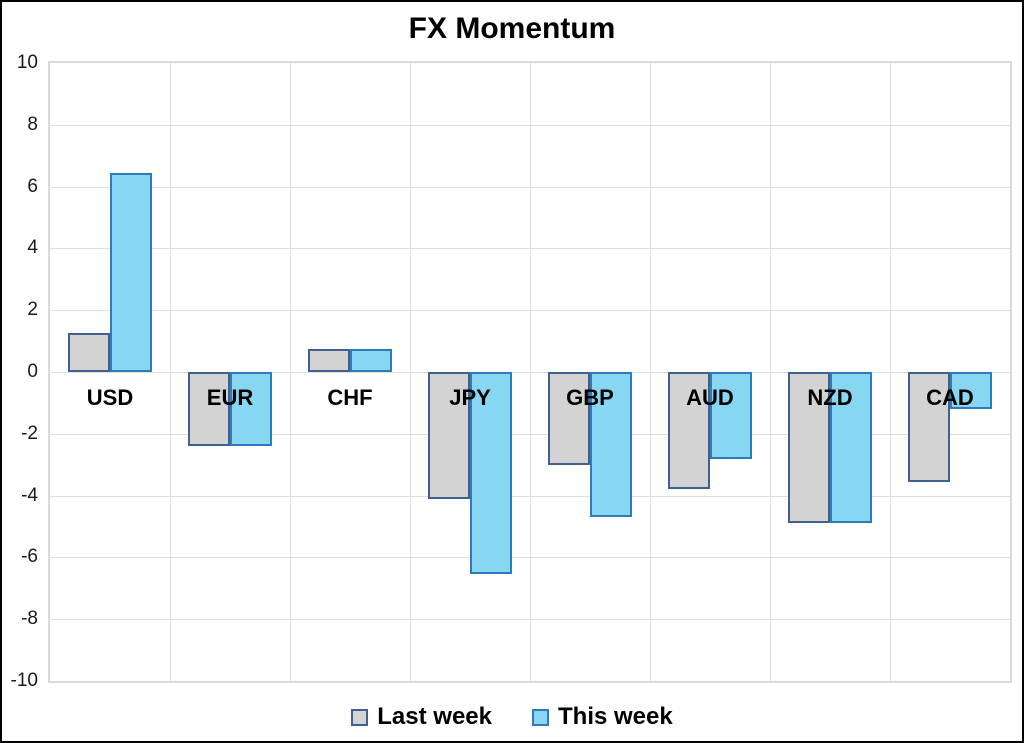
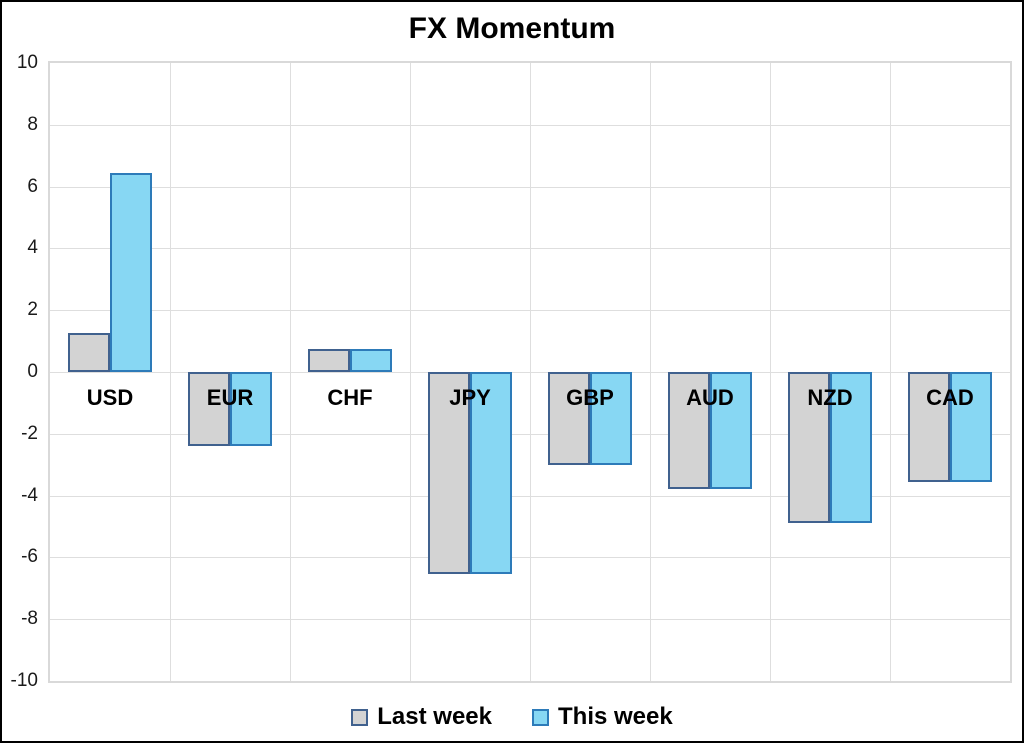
Last week/JPY: -4.1 -> -6.5
This week/GBP: -4.7 -> -3.0
This week/AUD: -2.8 -> -3.8
This week/CAD: -1.2 -> -3.5
